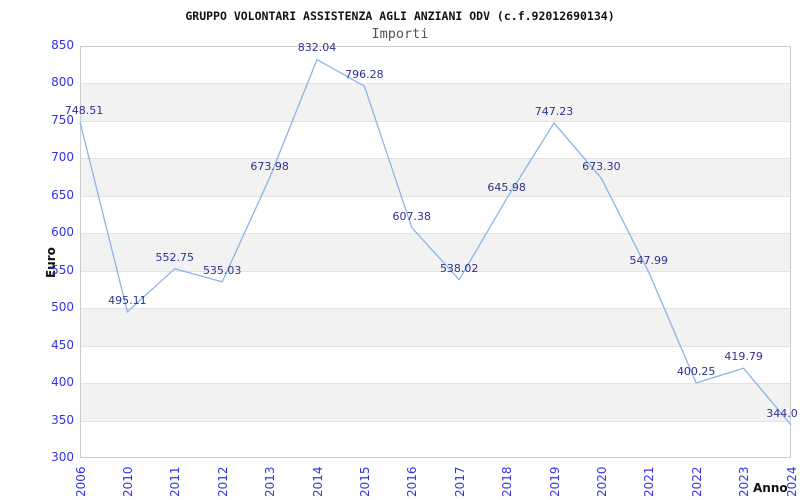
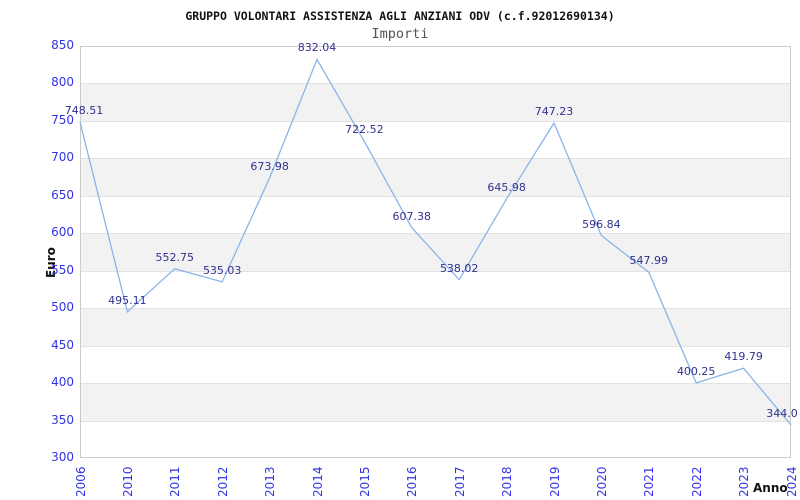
2015: 796.28 -> 722.52
2020: 673.30 -> 596.84
